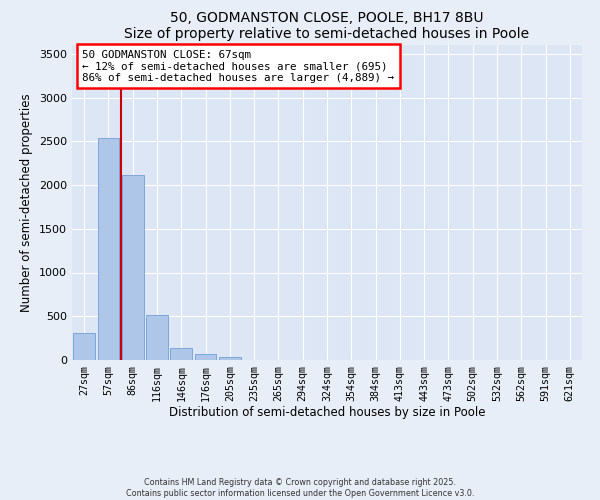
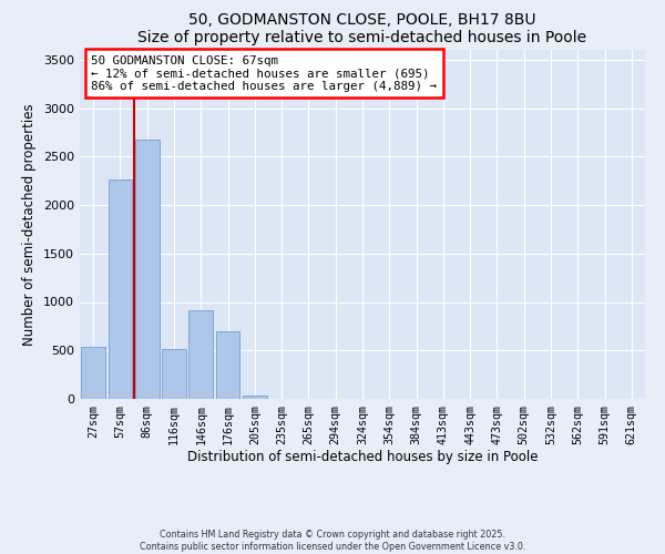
27sqm: 310 -> 540
57sqm: 2540 -> 2260
86sqm: 2120 -> 2680
146sqm: 140 -> 920
176sqm: 70 -> 700
